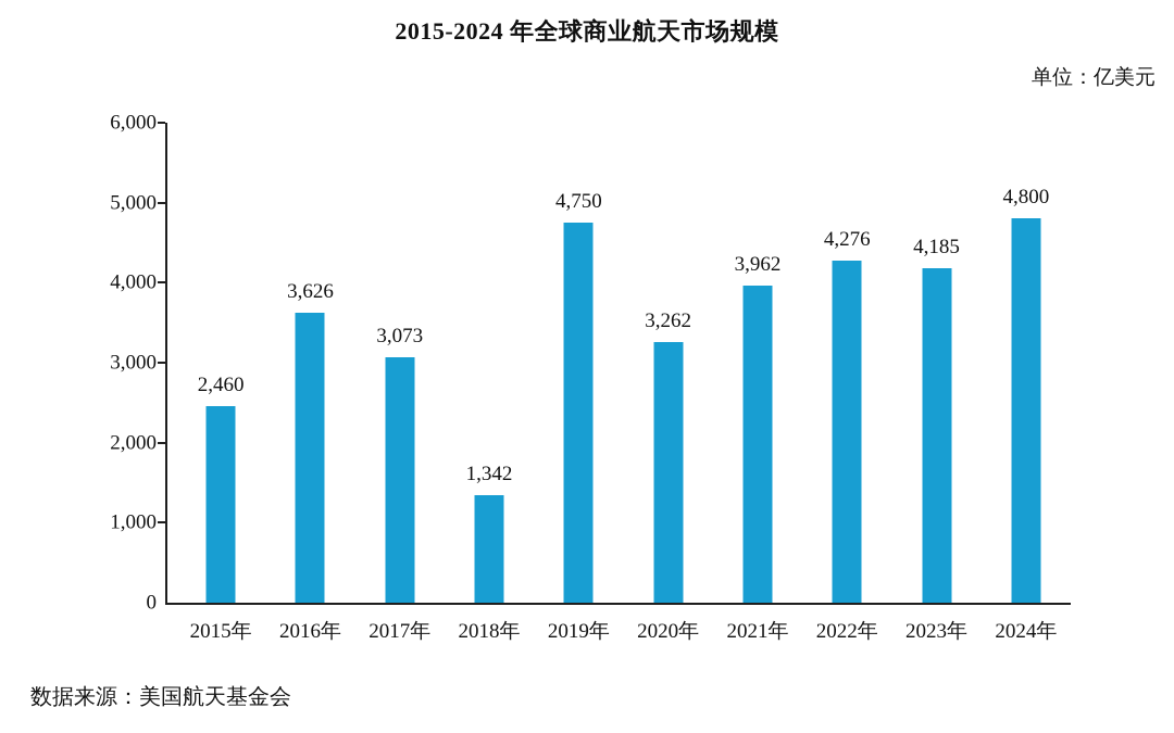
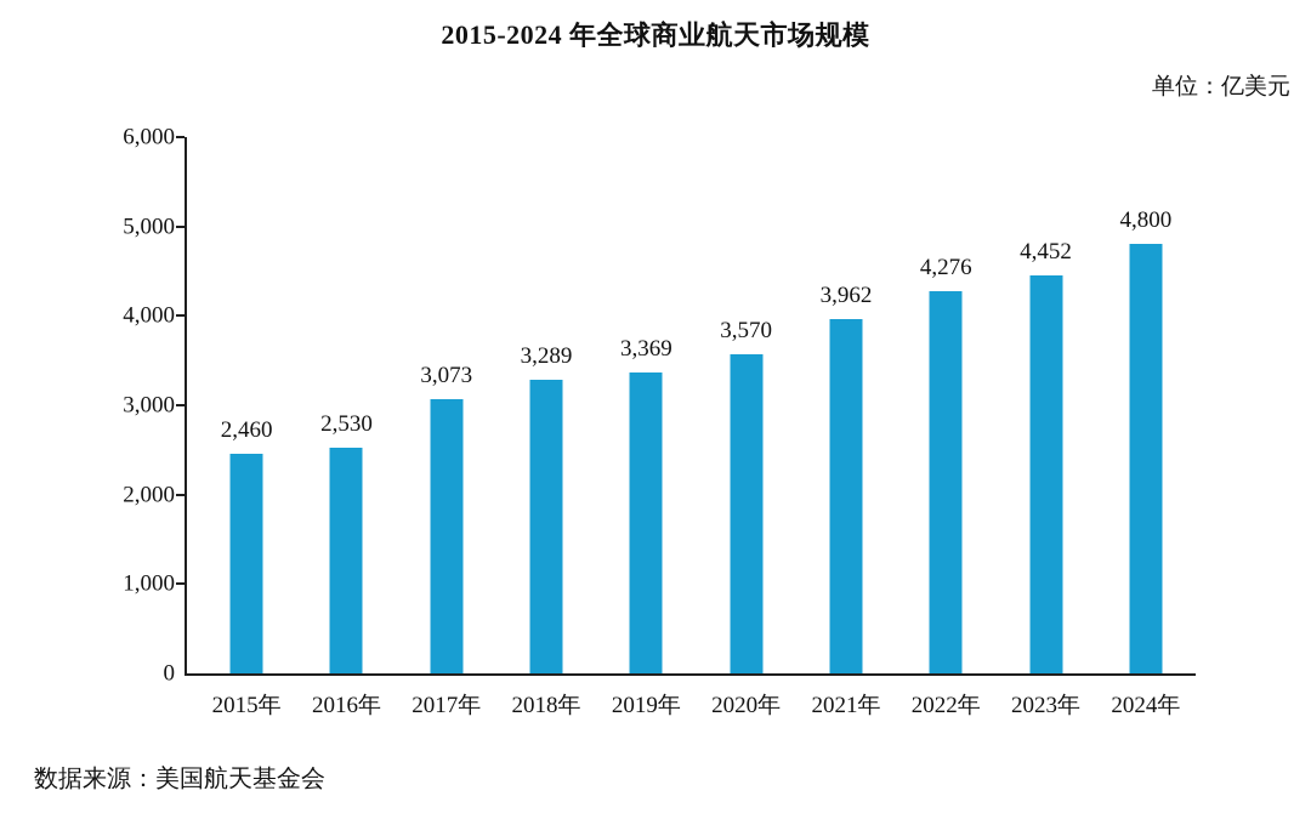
2016年: 3,626 -> 2,530
2018年: 1,342 -> 3,289
2019年: 4,750 -> 3,369
2020年: 3,262 -> 3,570
2023年: 4,185 -> 4,452
